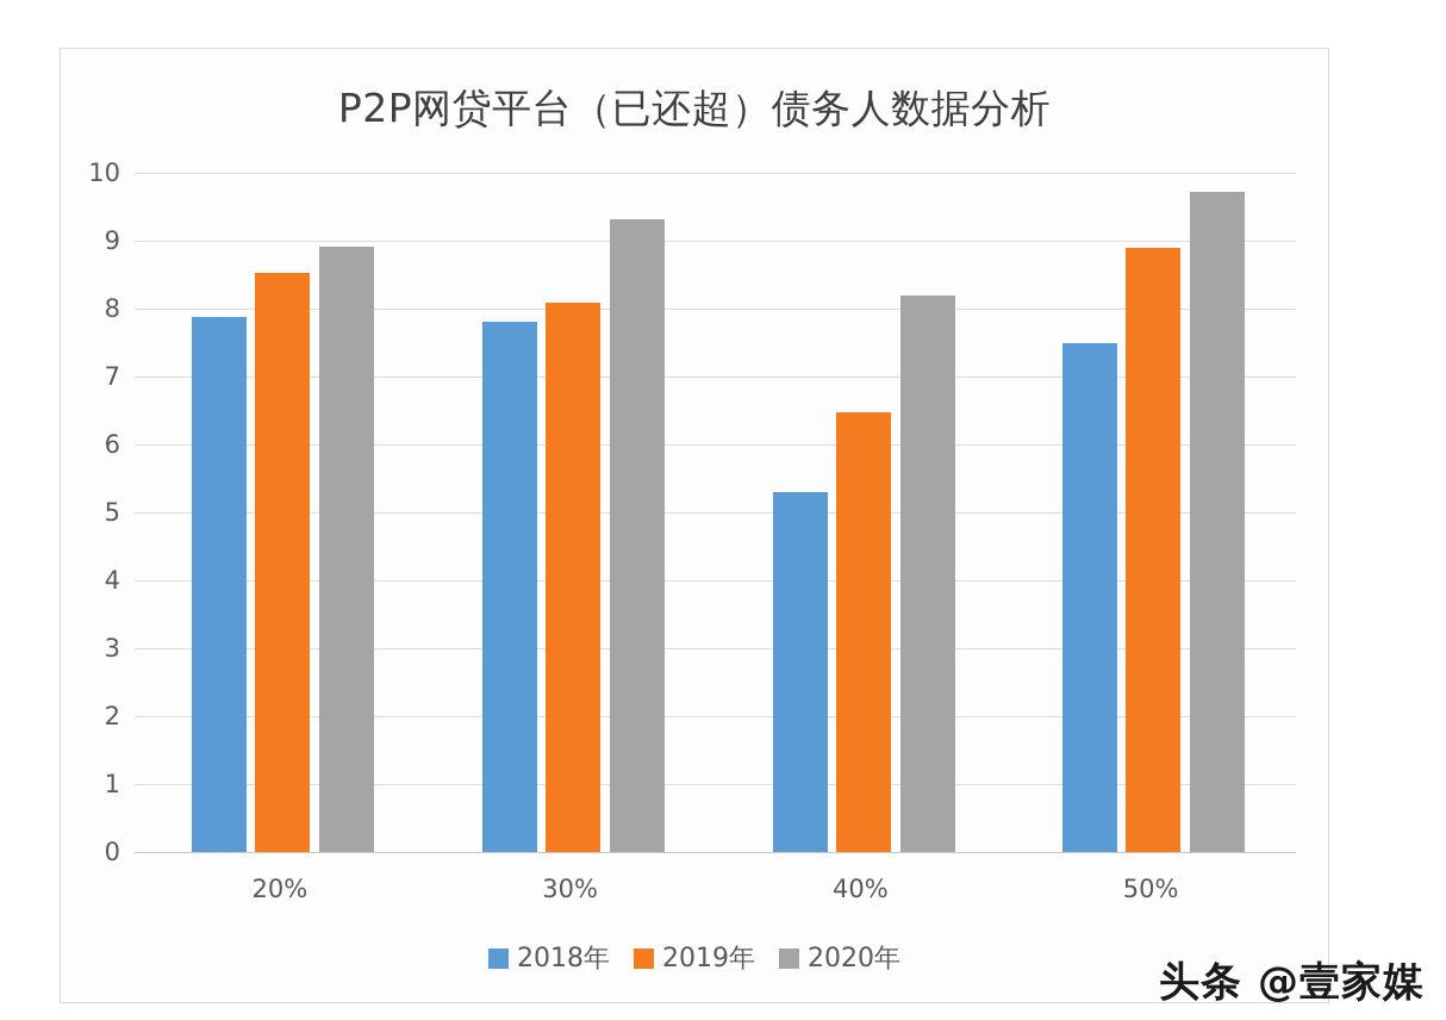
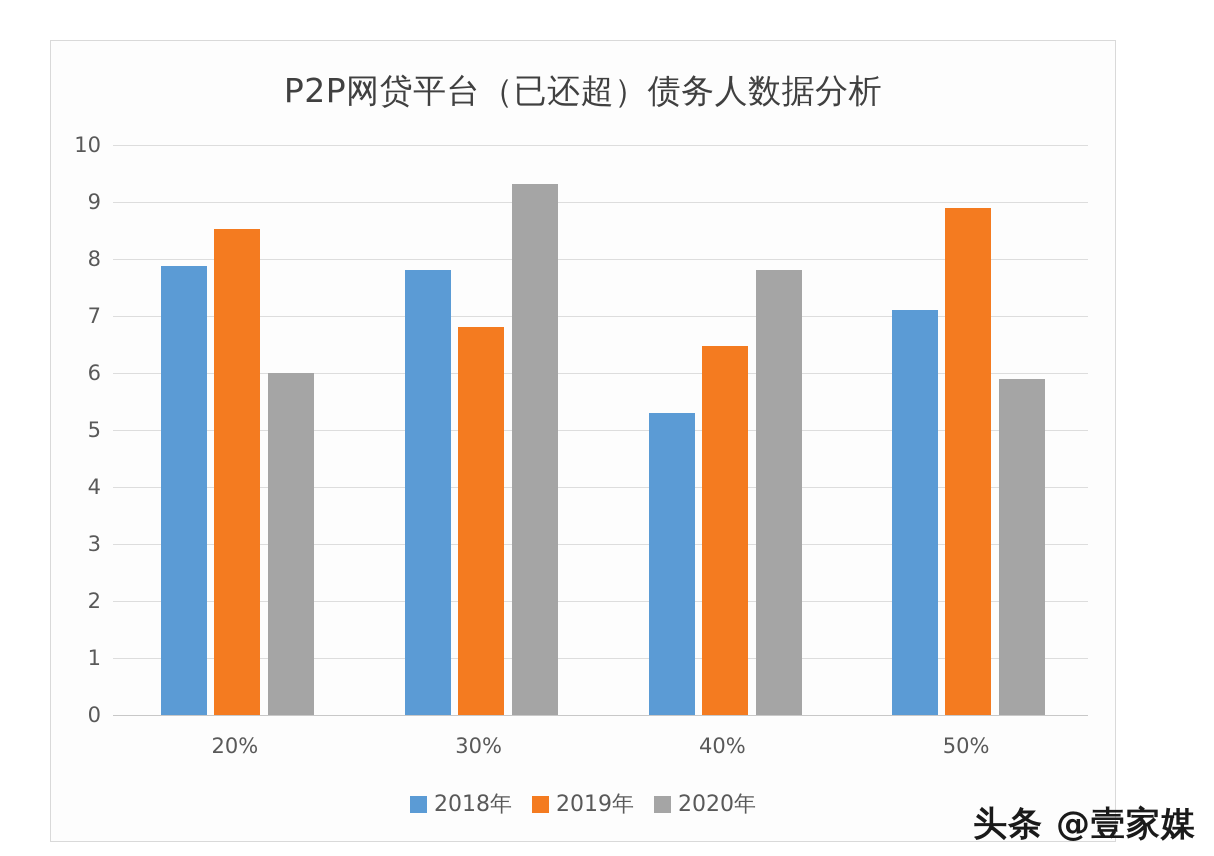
2020年/20%: 8.9 -> 6.0
2019年/30%: 8.1 -> 6.8
2020年/40%: 8.2 -> 7.8
2018年/50%: 7.5 -> 7.1
2020年/50%: 9.7 -> 5.9
